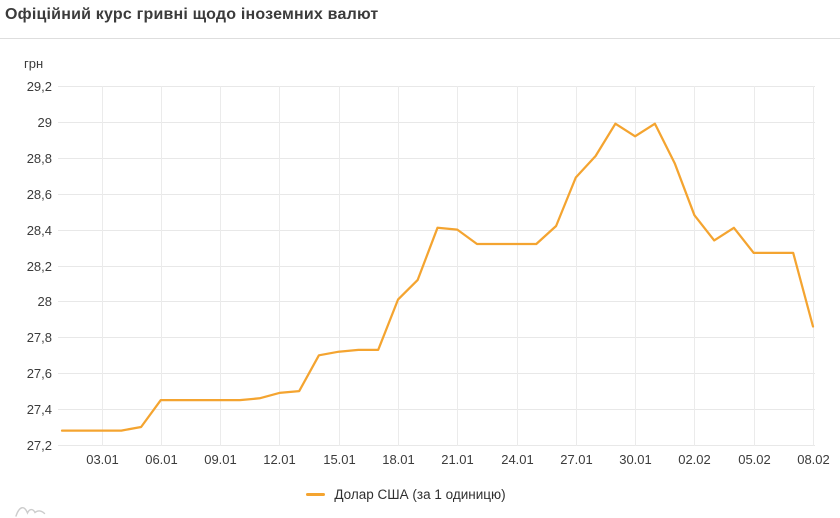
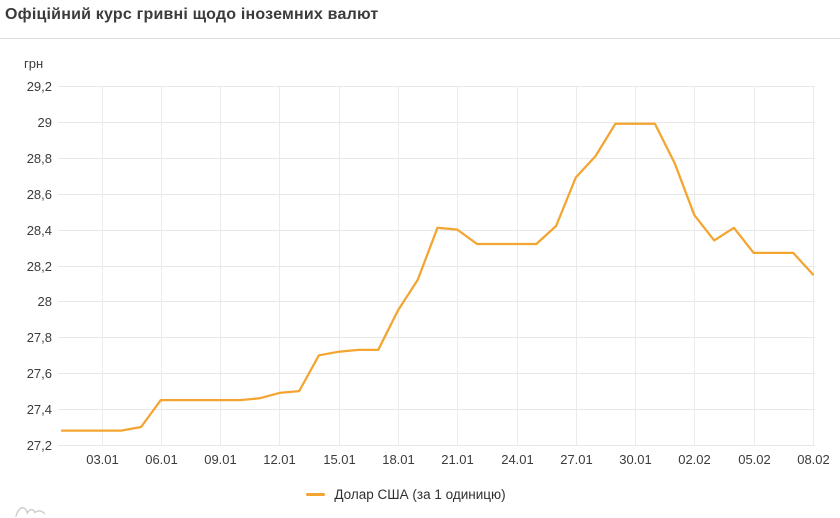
18.01: 28,01 -> 27,95
30.01: 28,92 -> 28,99
08.02: 27,86 -> 28,15
